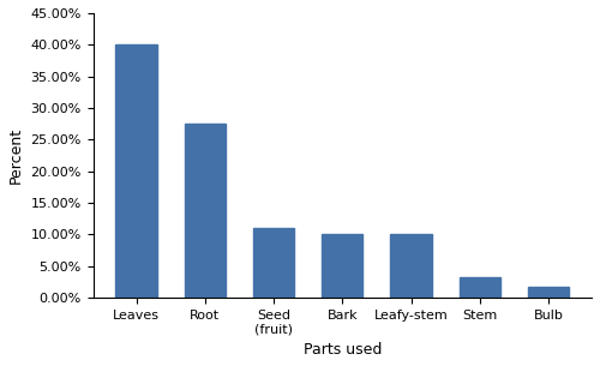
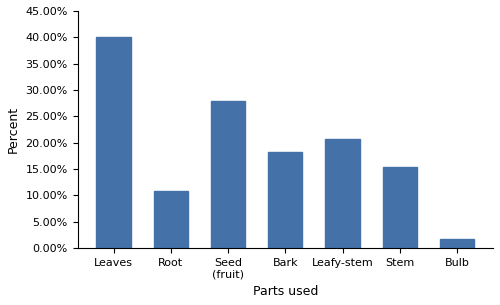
Root: 27.5% -> 10.8%
Seed (fruit): 11.0% -> 28.0%
Bark: 10.0% -> 18.2%
Leafy-stem: 10.0% -> 20.8%
Stem: 3.2% -> 15.4%
